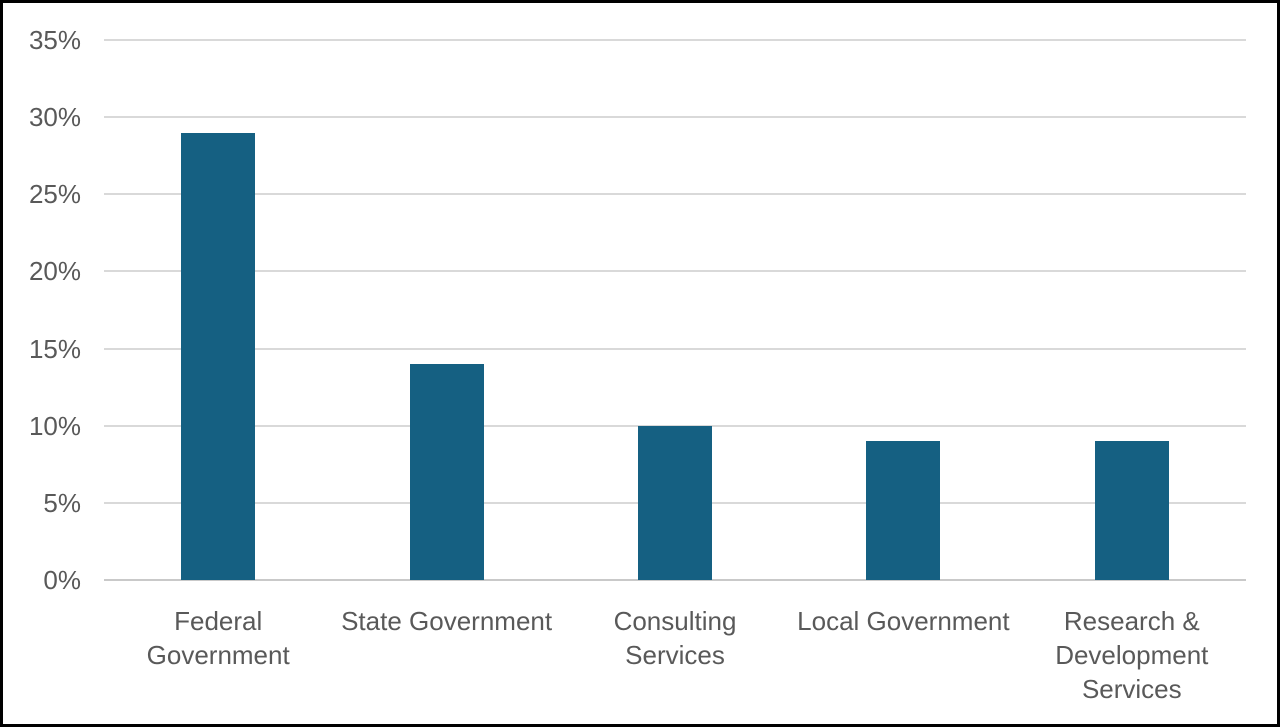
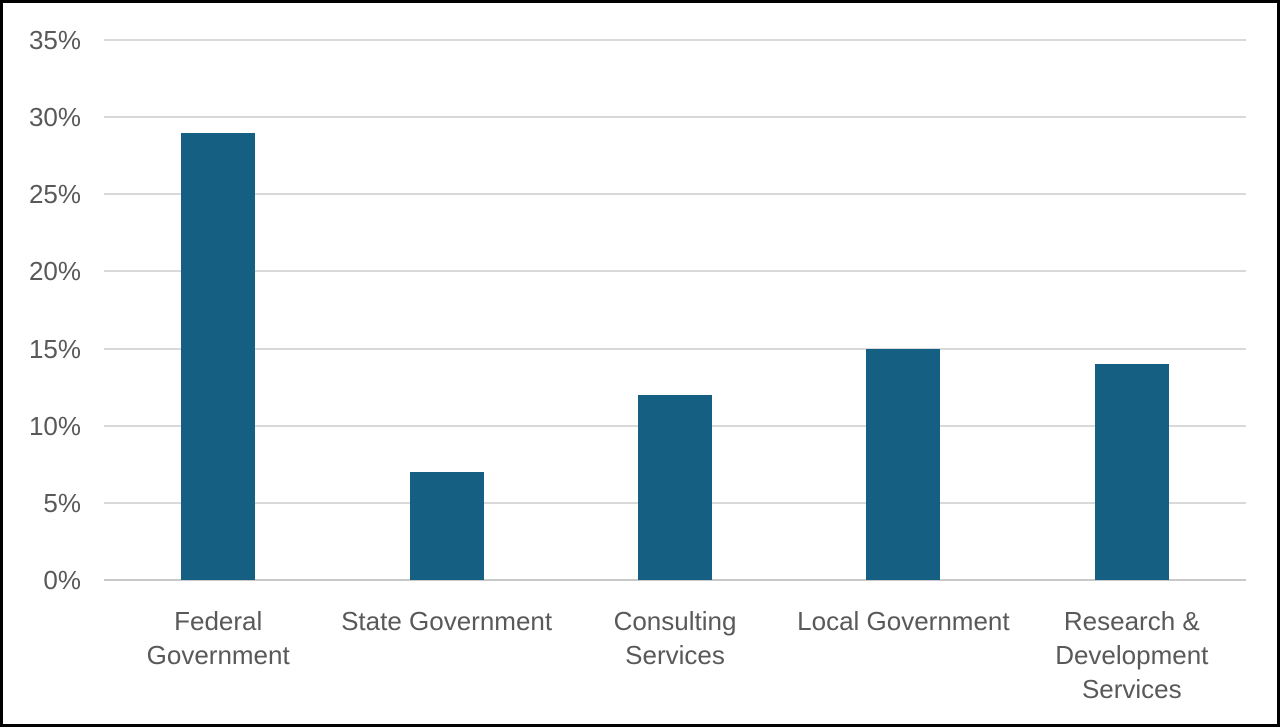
State Government: 14% -> 7%
Consulting Services: 10% -> 12%
Local Government: 9% -> 15%
Research & Development Services: 9% -> 14%
